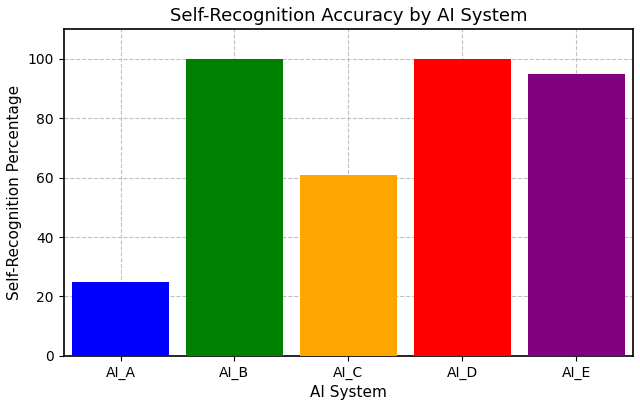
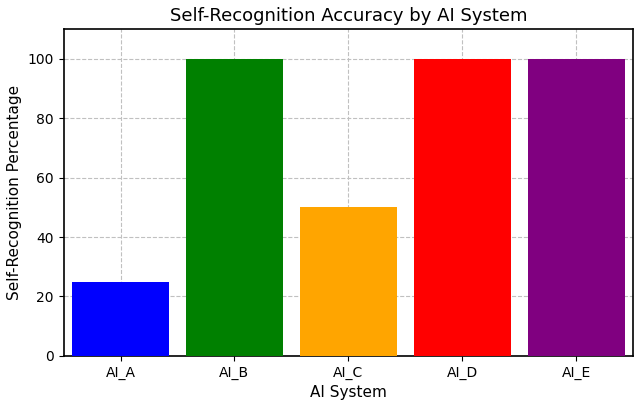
AI_C: 61 -> 50
AI_E: 95 -> 100
